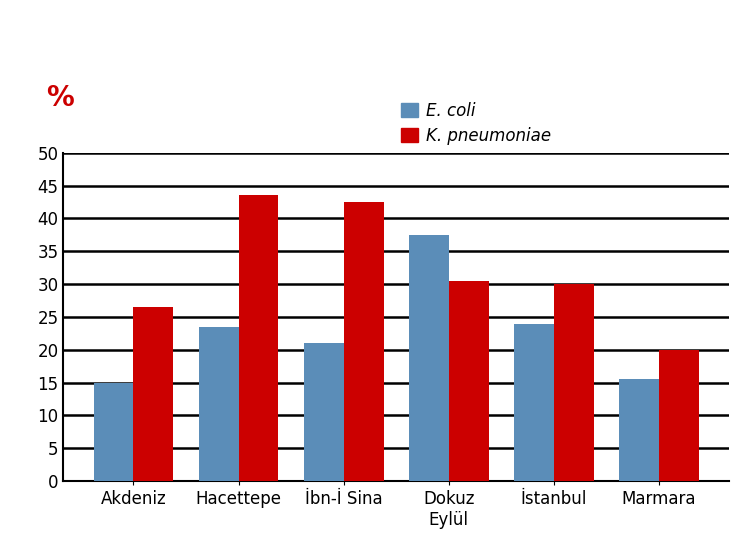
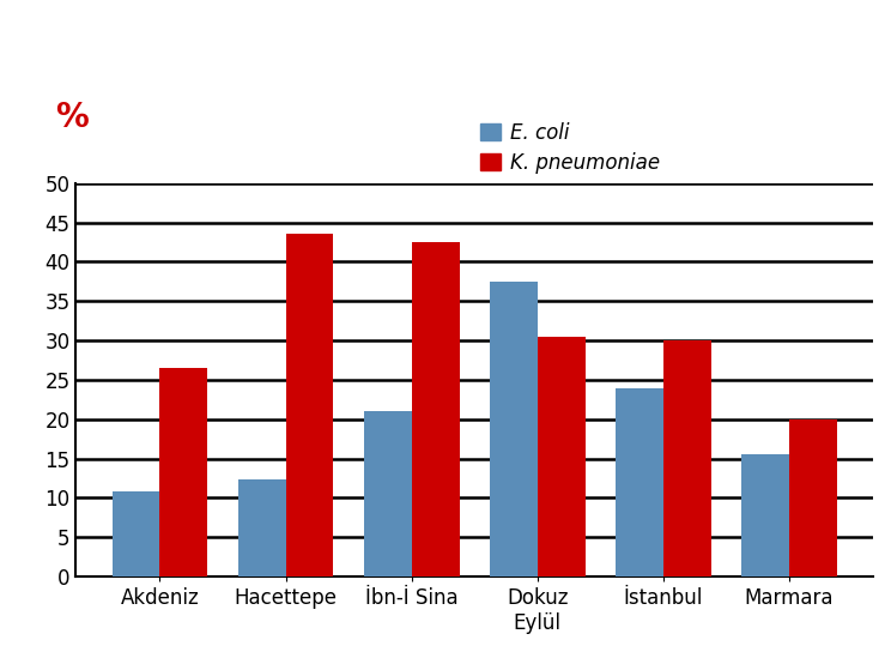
E. coli/Akdeniz: 15.0 -> 10.8
E. coli/Hacettepe: 23.5 -> 12.4
